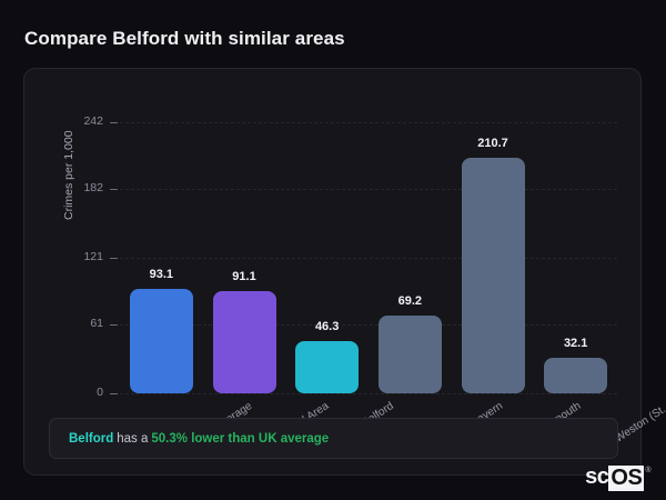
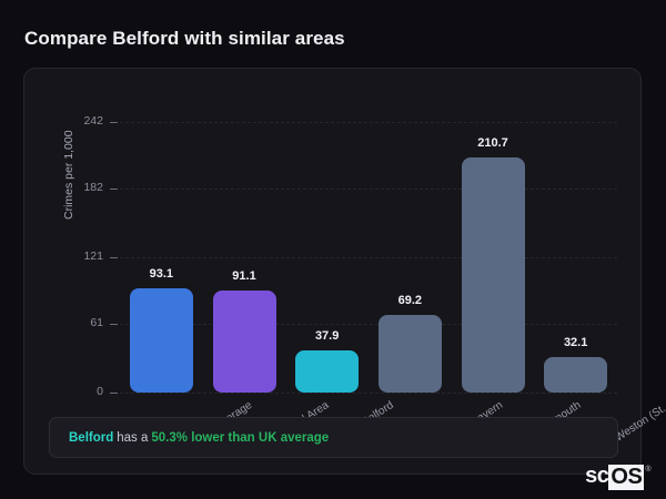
Belford: 46.3 -> 37.9
